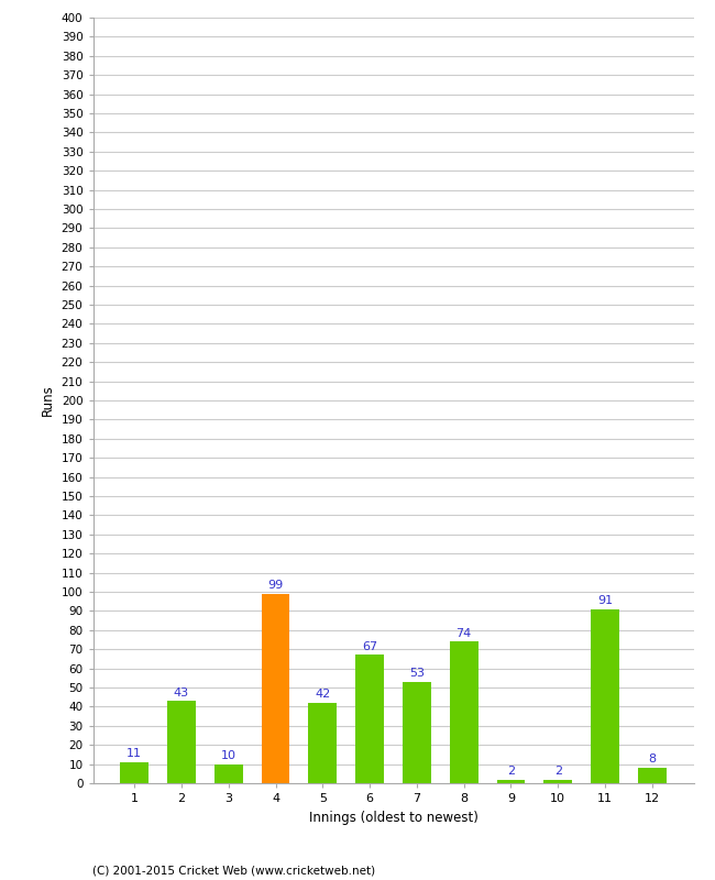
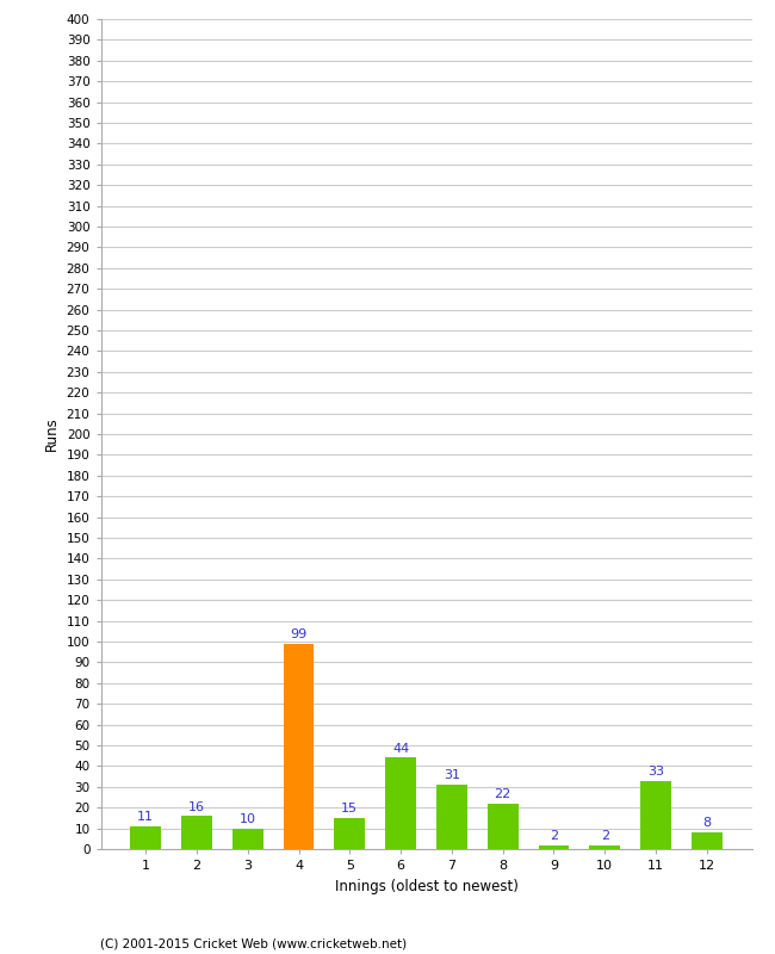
2: 43 -> 16
5: 42 -> 15
6: 67 -> 44
7: 53 -> 31
8: 74 -> 22
11: 91 -> 33
